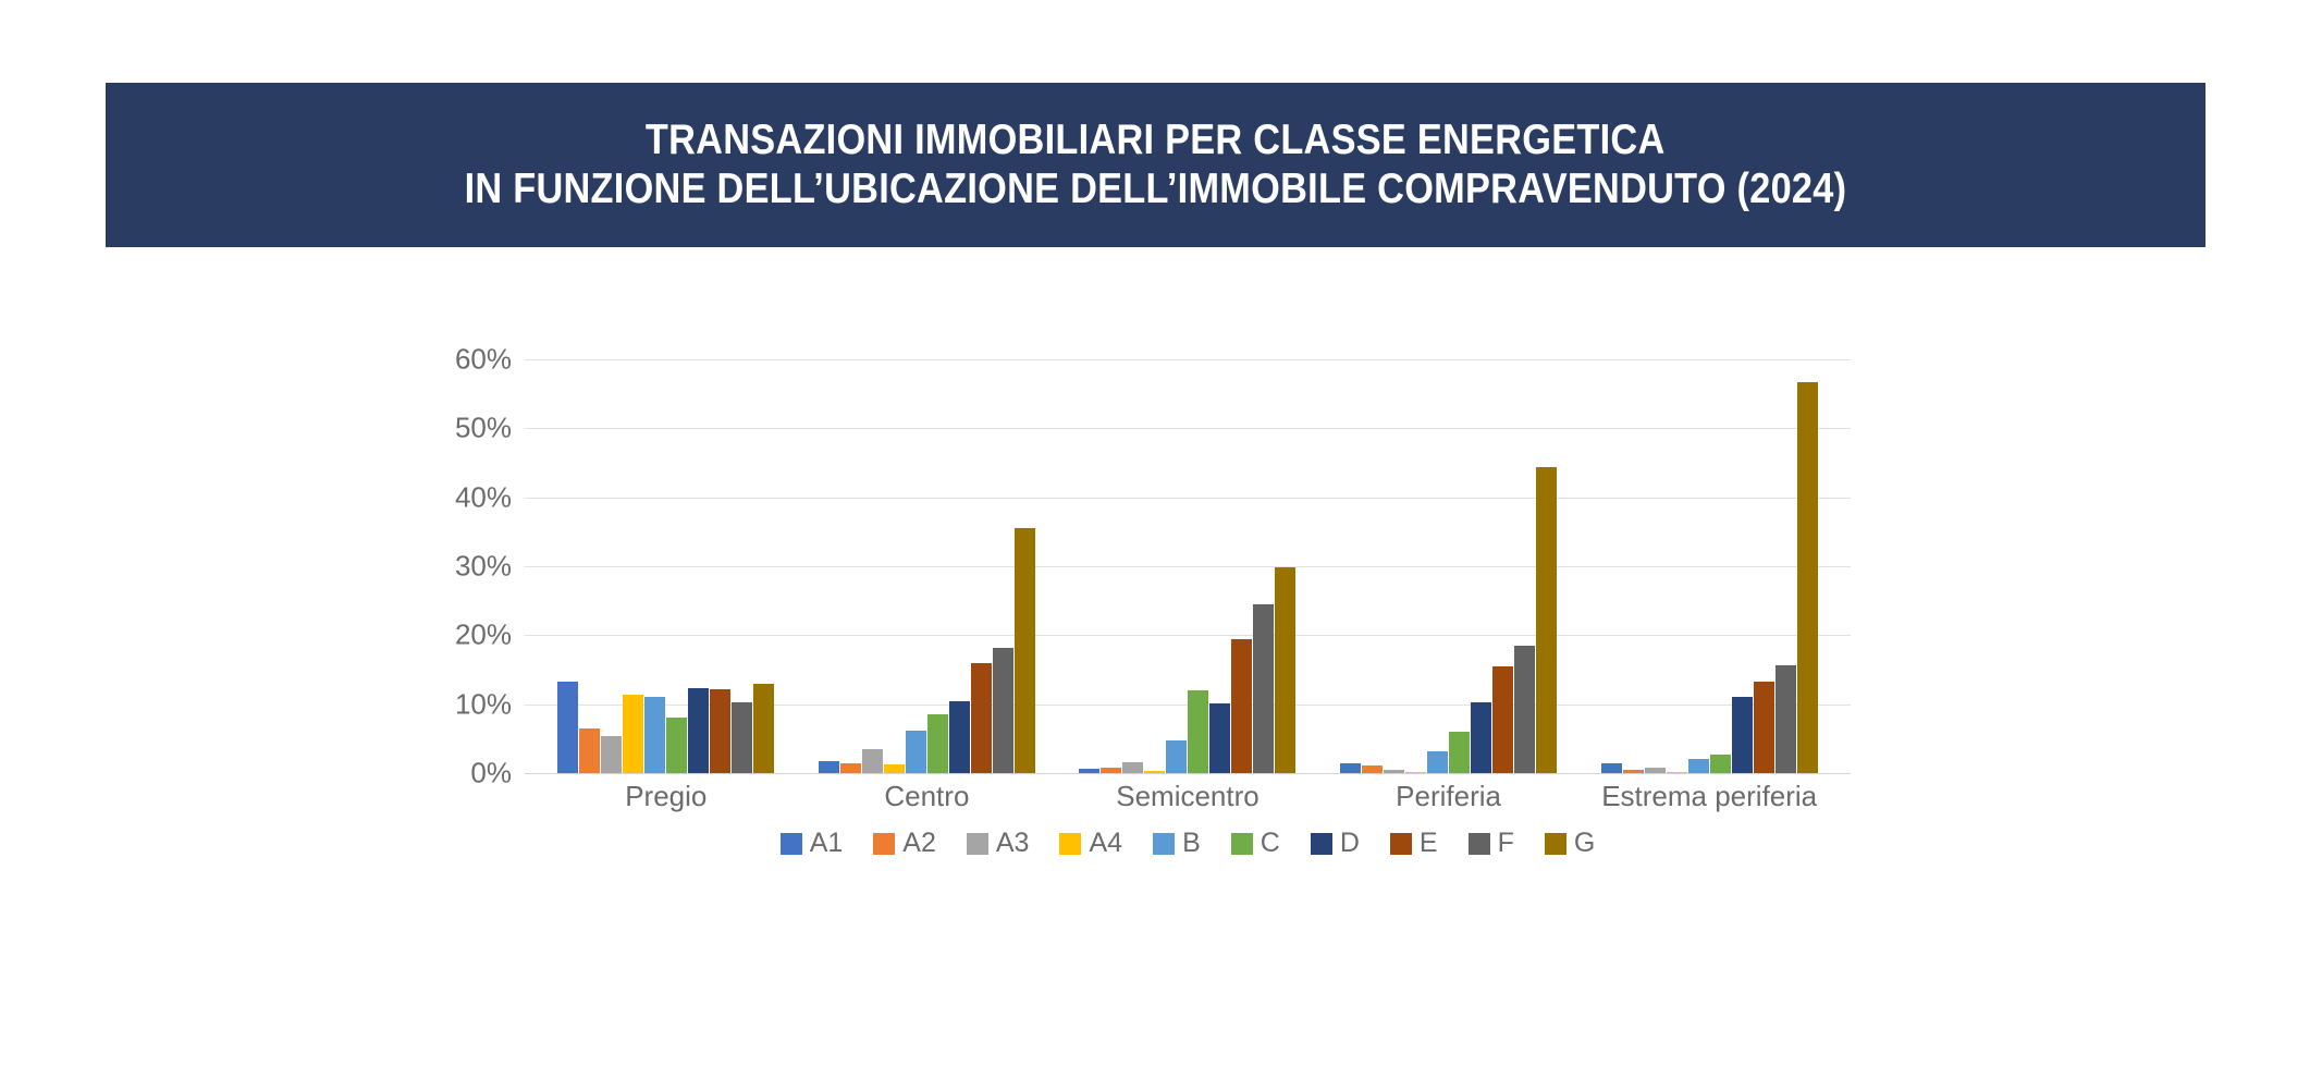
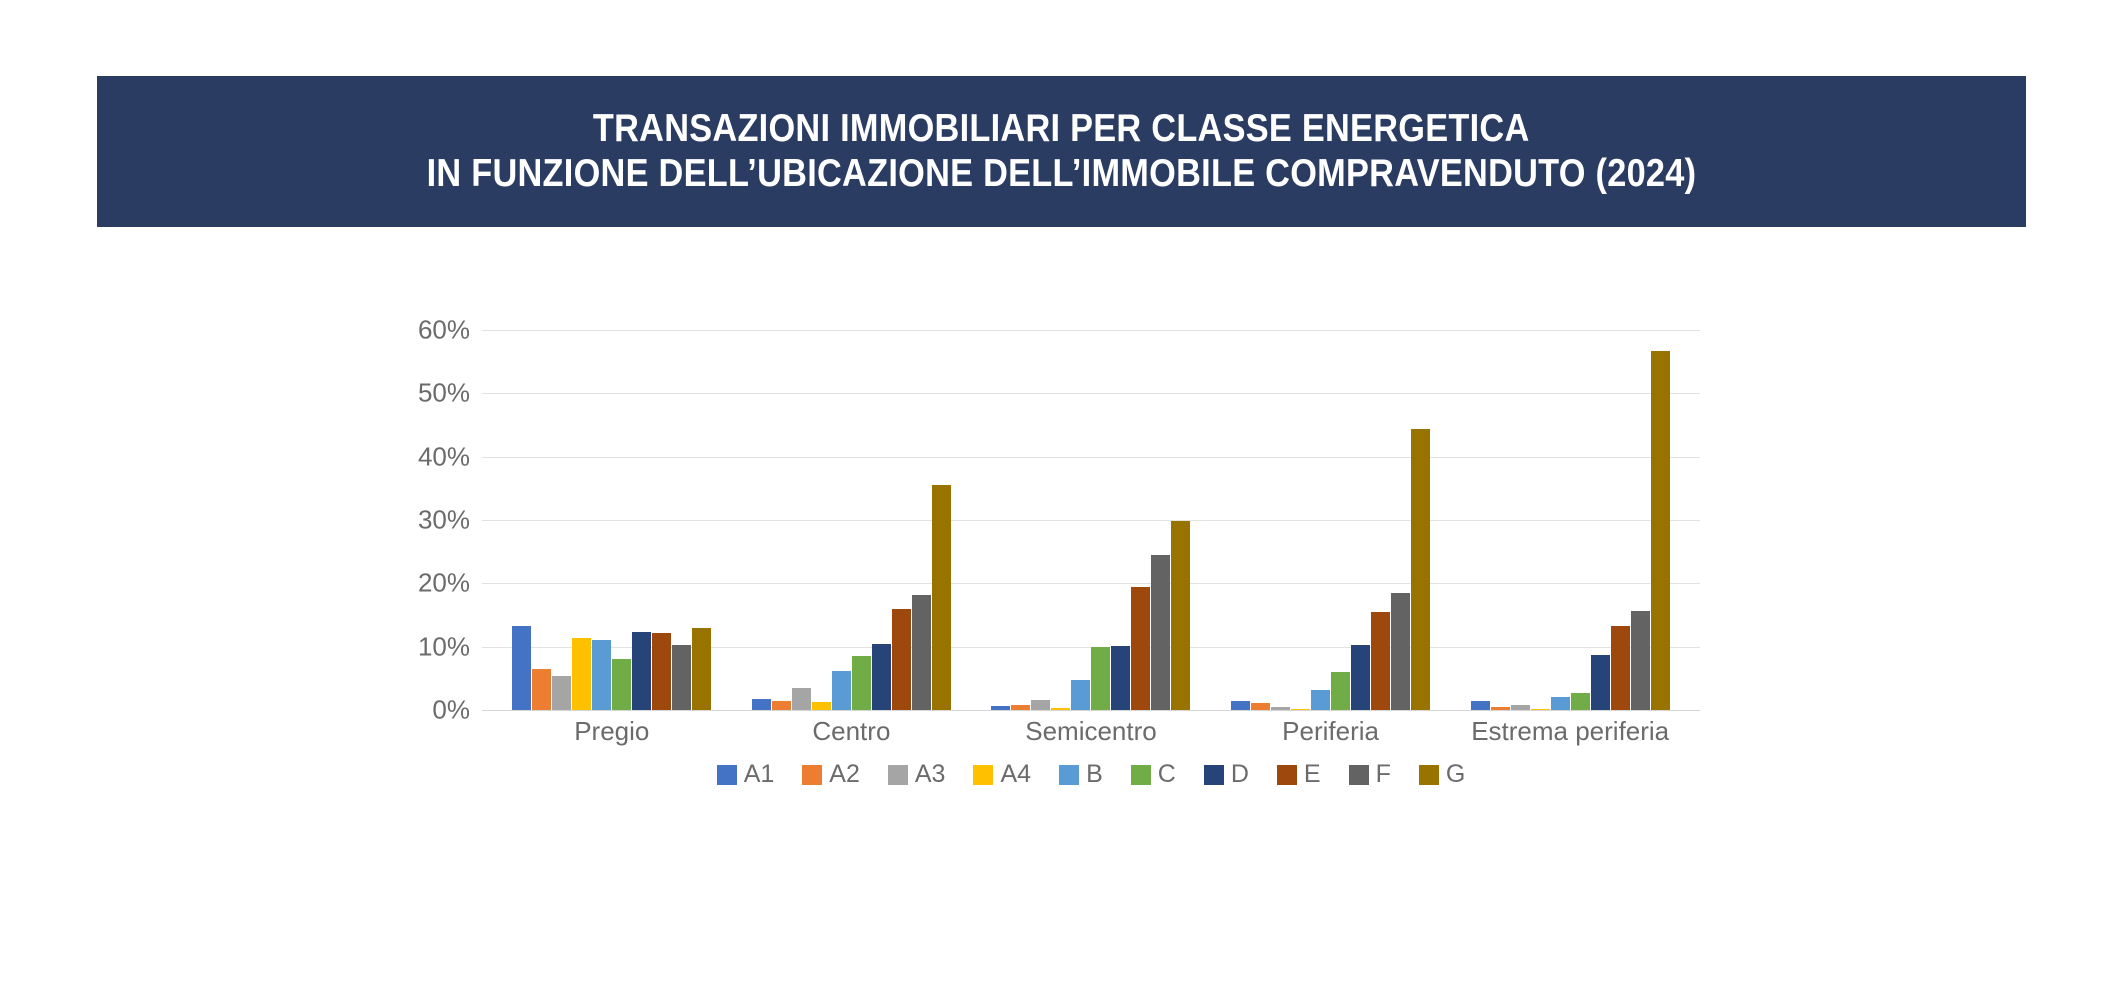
C/Semicentro: 12% -> 10%
D/Estrema periferia: 11% -> 9%
